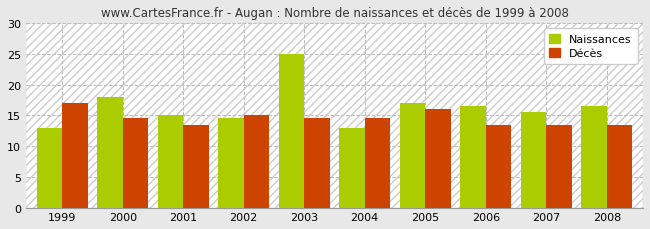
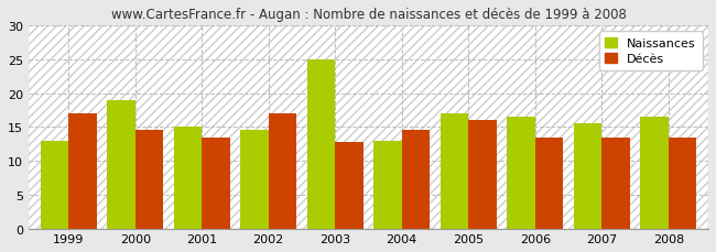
Naissances/2000: 18.0 -> 19.0
Décès/2002: 15.0 -> 17.0
Décès/2003: 14.5 -> 12.8
